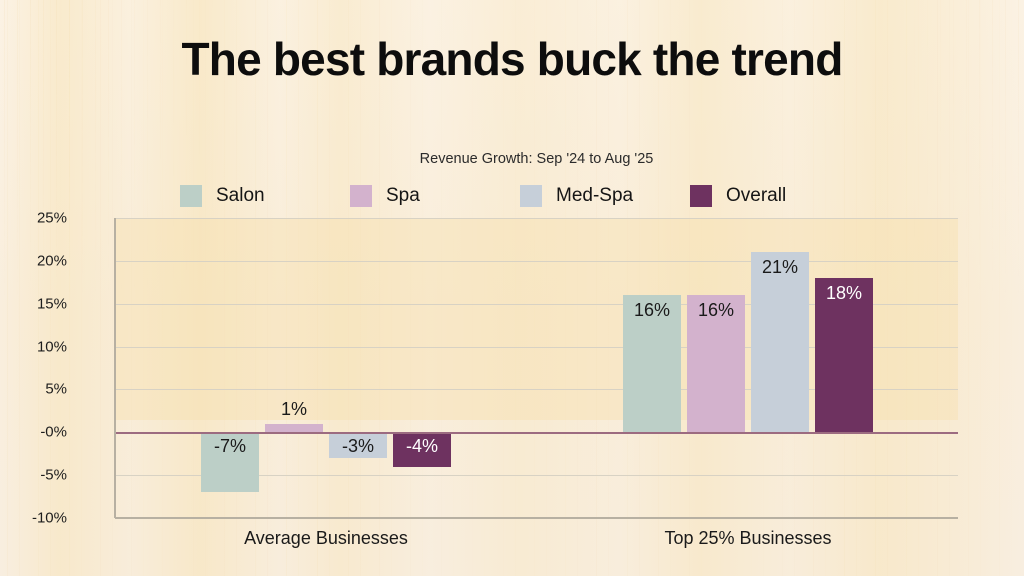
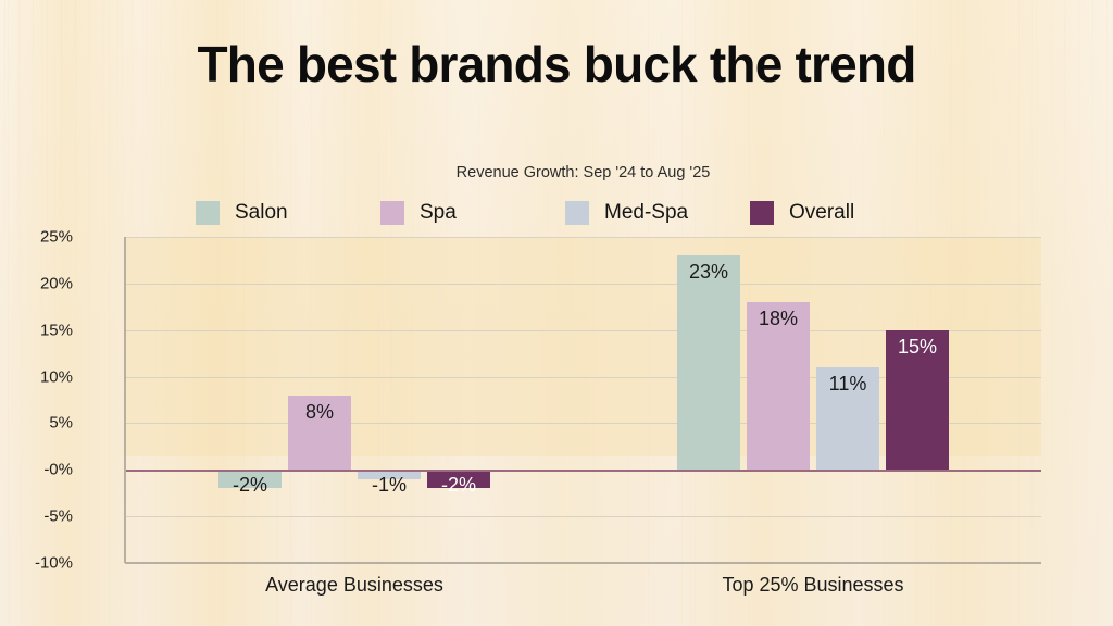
Salon/Average Businesses: -7% -> -2%
Spa/Average Businesses: 1% -> 8%
Med-Spa/Average Businesses: -3% -> -1%
Overall/Average Businesses: -4% -> -2%
Salon/Top 25% Businesses: 16% -> 23%
Spa/Top 25% Businesses: 16% -> 18%
Med-Spa/Top 25% Businesses: 21% -> 11%
Overall/Top 25% Businesses: 18% -> 15%
